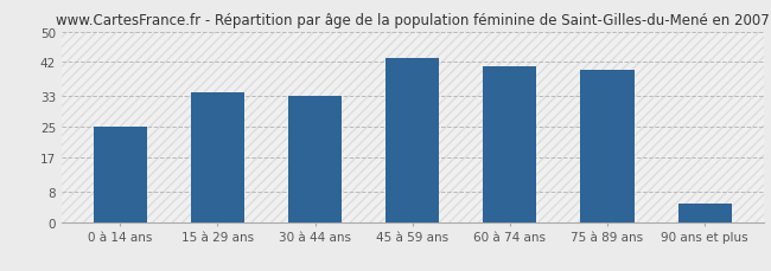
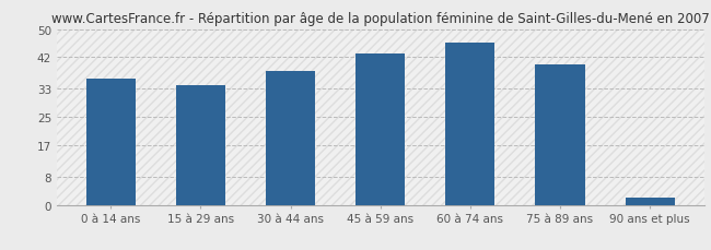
0 à 14 ans: 25 -> 36
30 à 44 ans: 33 -> 38
60 à 74 ans: 41 -> 46
90 ans et plus: 5 -> 2
